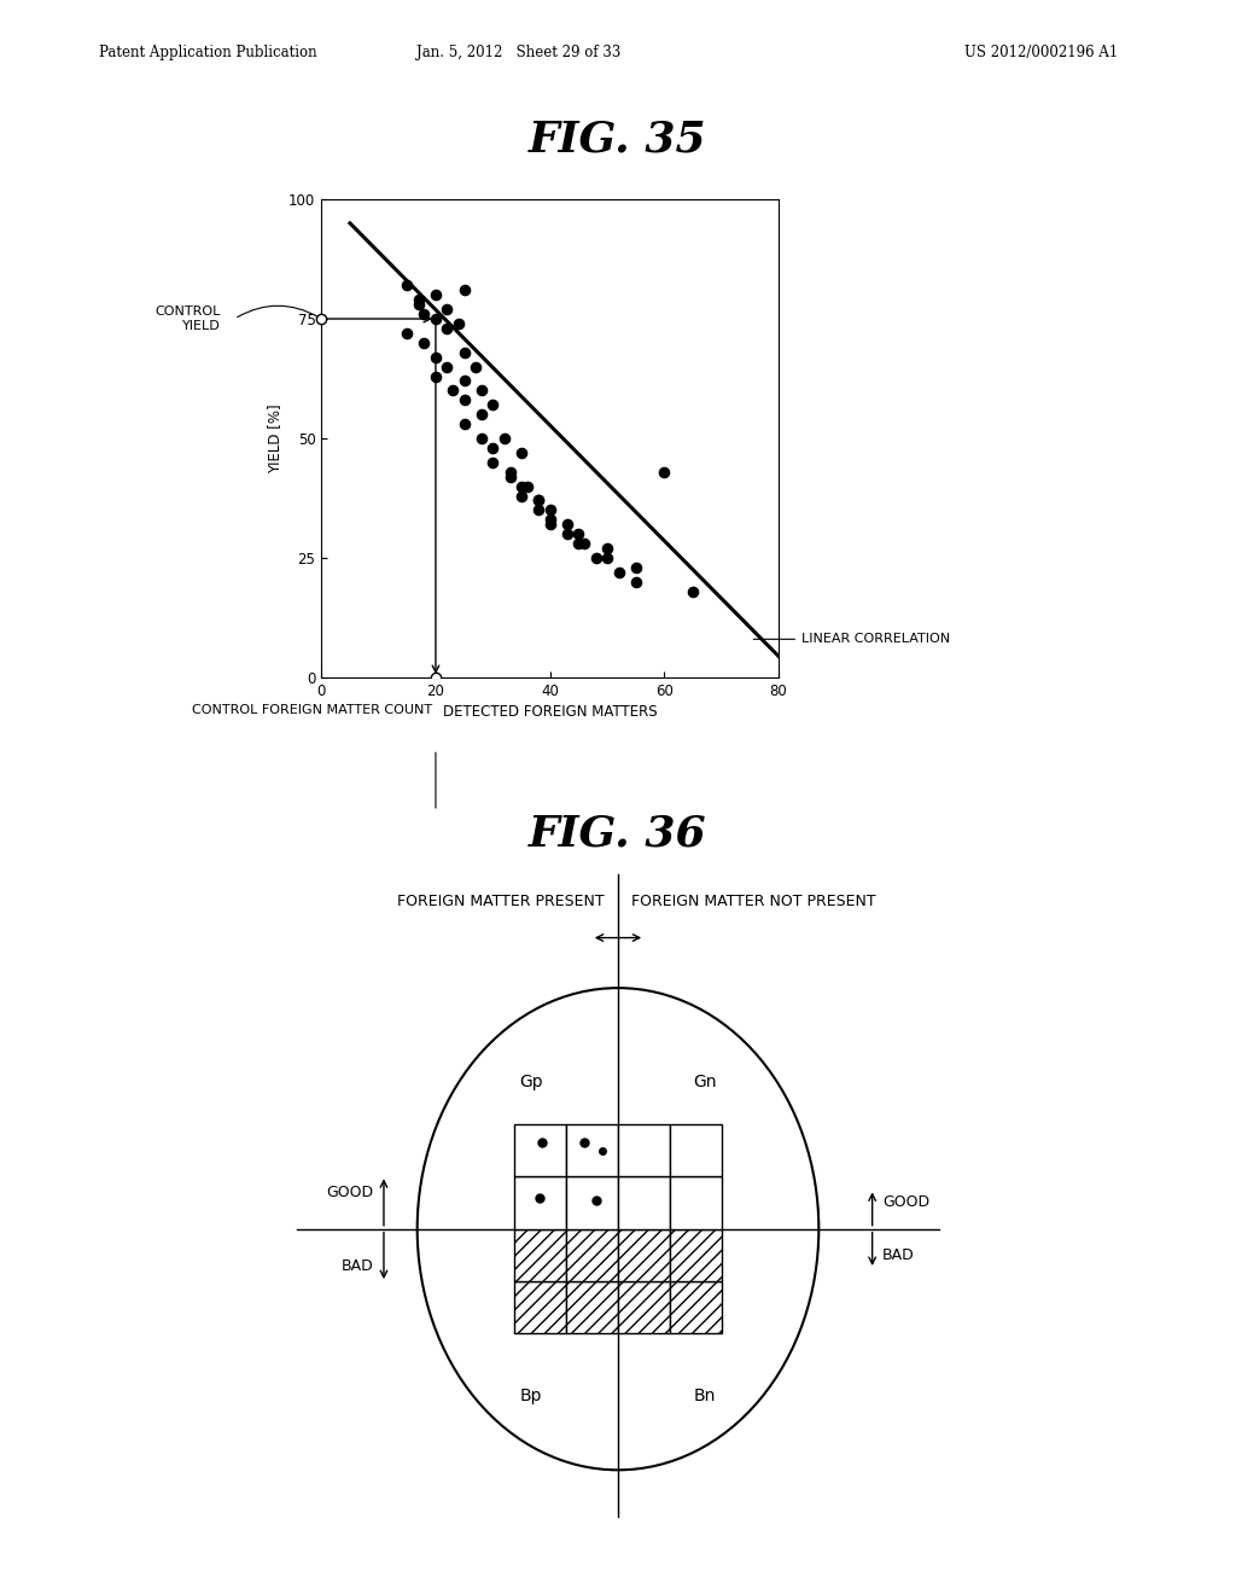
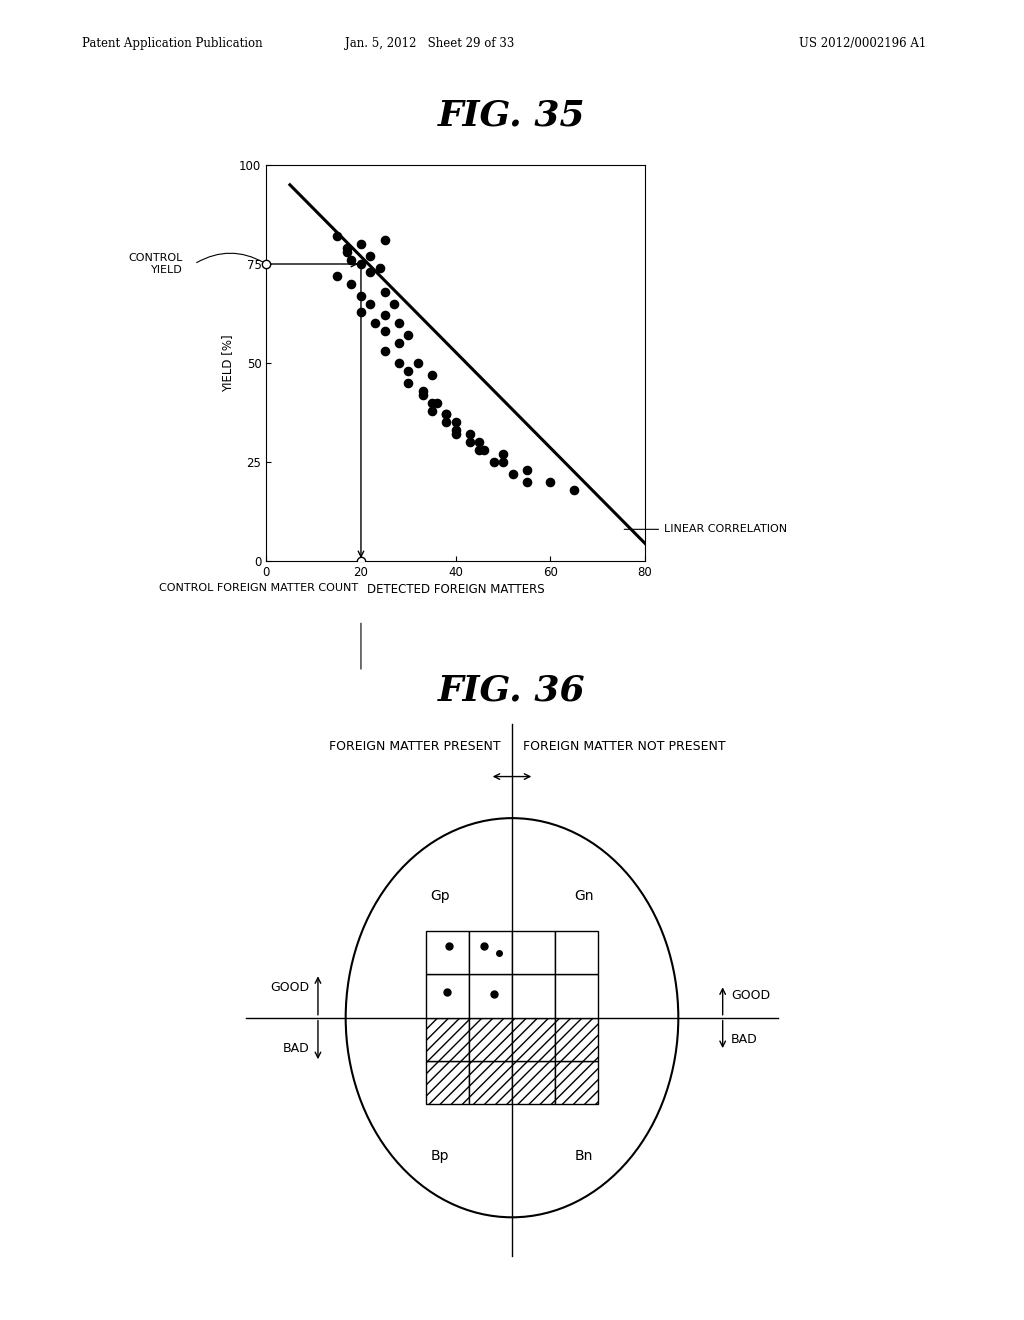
60: 43 -> 20
